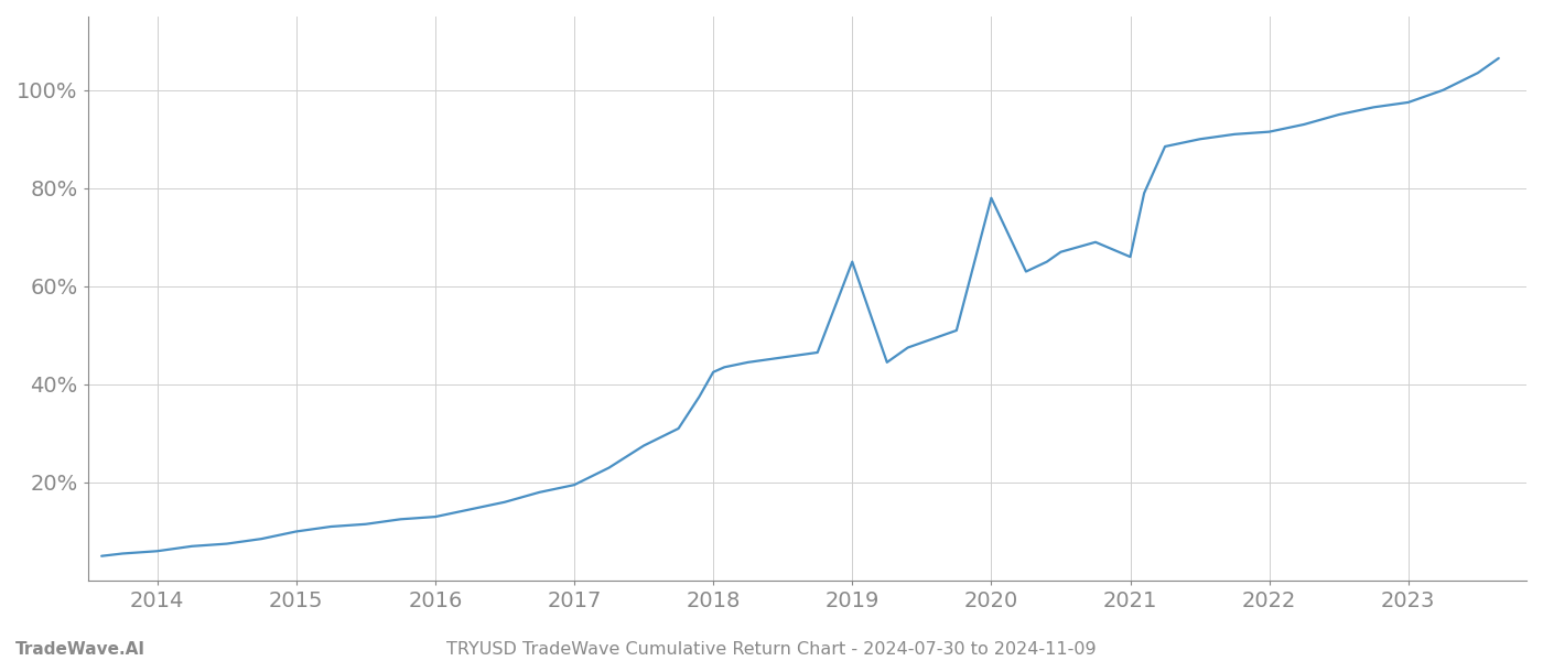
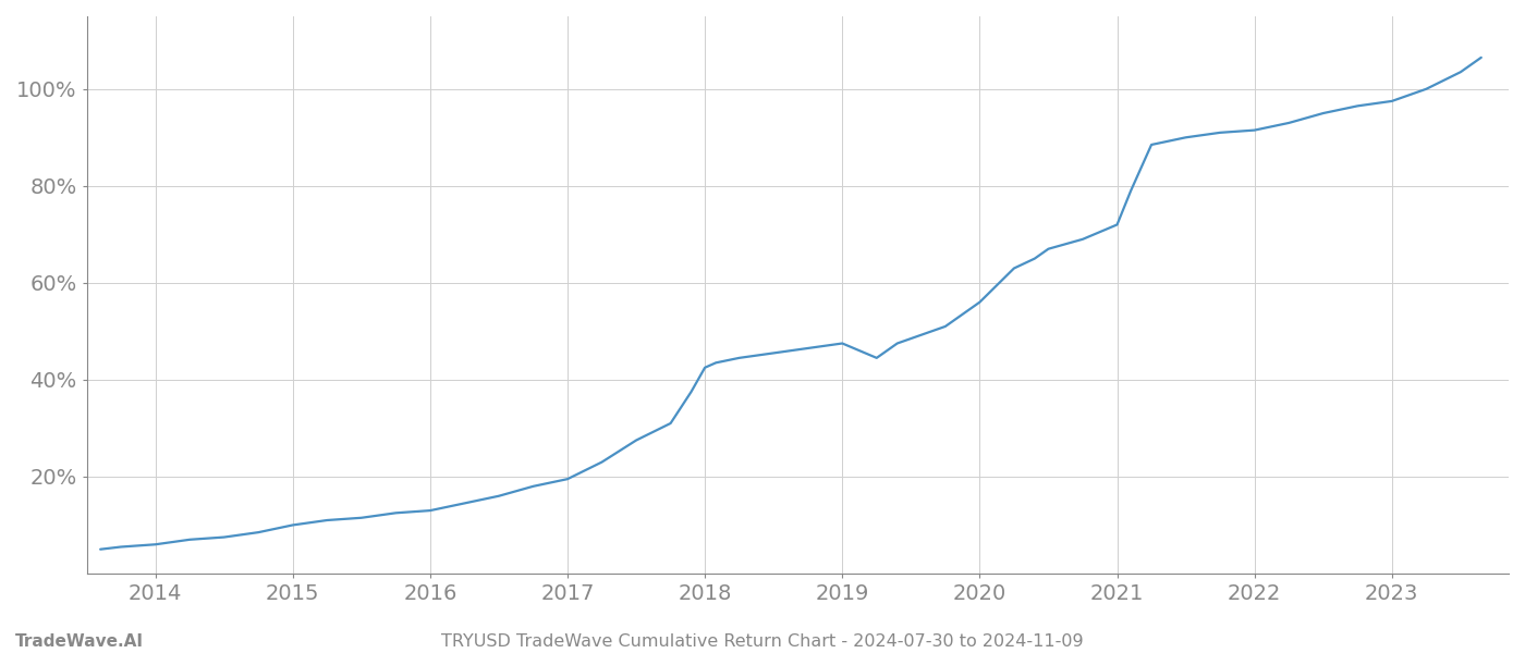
2019: 65.0% -> 47.5%
2020: 78.0% -> 56.0%
2021: 66.0% -> 72.0%
